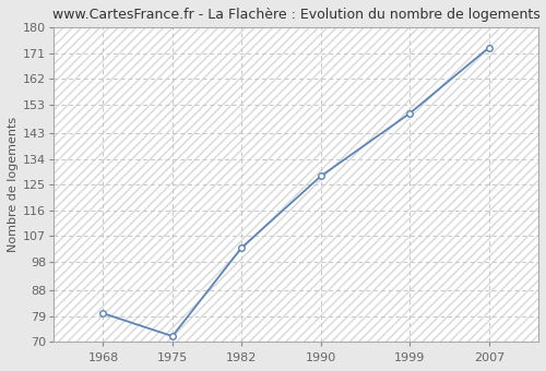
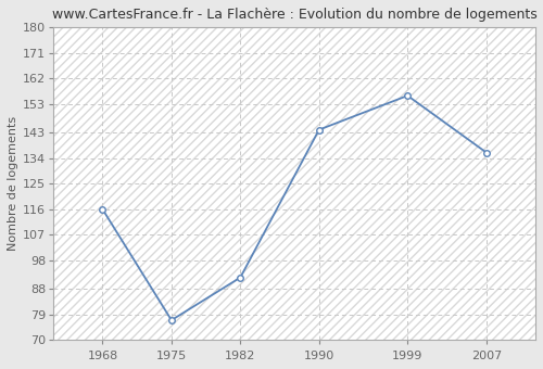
1968: 80 -> 116
1975: 72 -> 77
1982: 103 -> 92
1990: 128 -> 144
1999: 150 -> 156
2007: 173 -> 136
